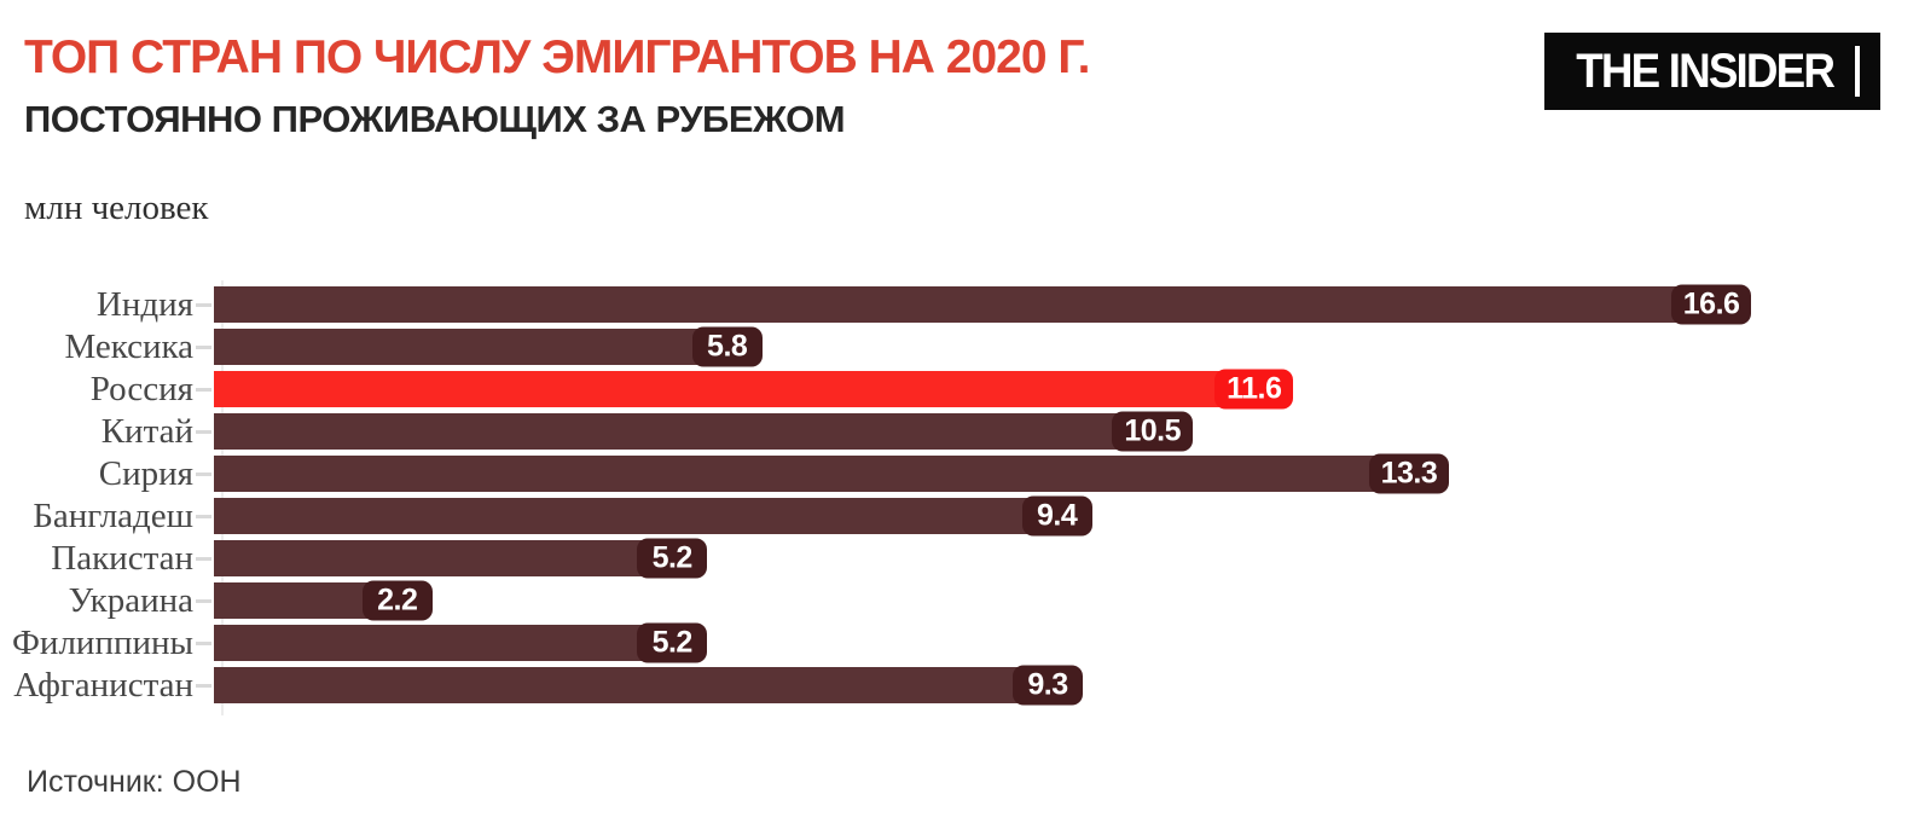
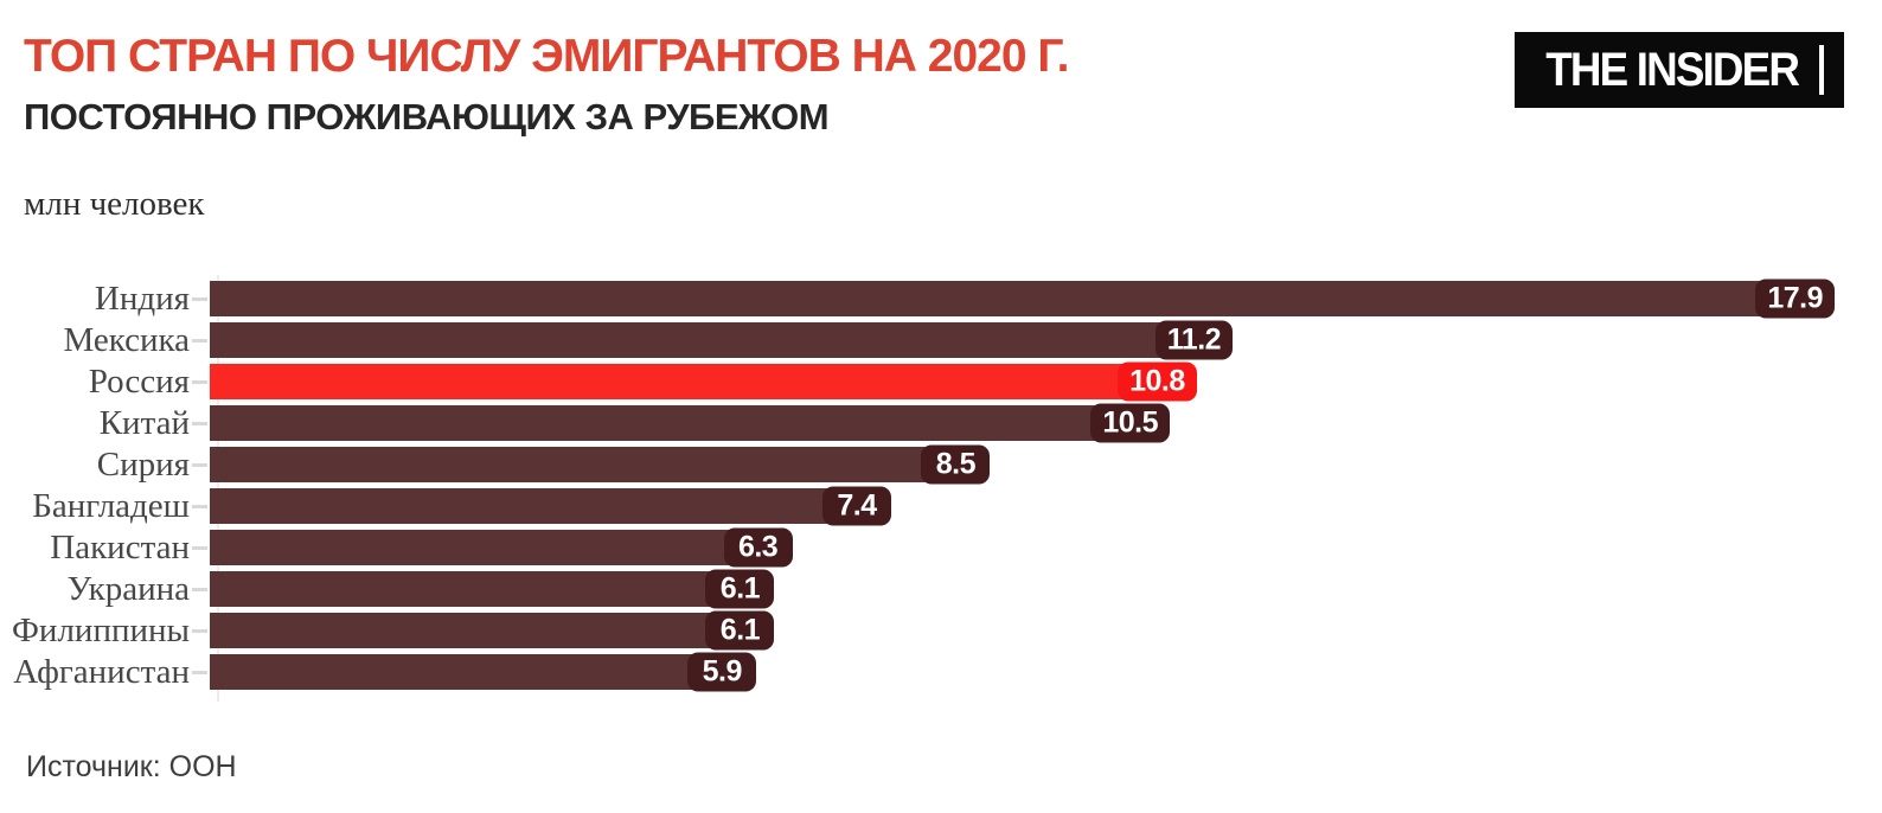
Индия: 16.6 -> 17.9
Мексика: 5.8 -> 11.2
Россия: 11.6 -> 10.8
Сирия: 13.3 -> 8.5
Бангладеш: 9.4 -> 7.4
Пакистан: 5.2 -> 6.3
Украина: 2.2 -> 6.1
Филиппины: 5.2 -> 6.1
Афганистан: 9.3 -> 5.9
